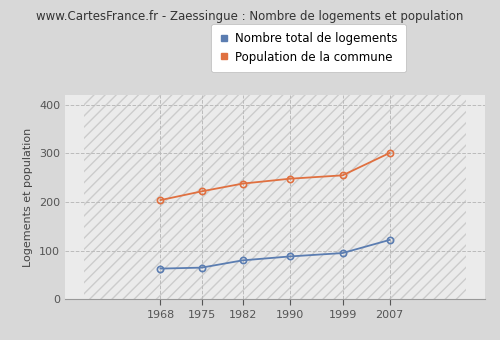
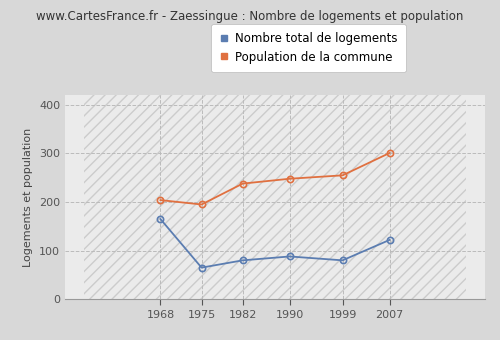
Nombre total de logements/1968: 63 -> 165
Population de la commune/1975: 222 -> 195
Nombre total de logements/1999: 95 -> 80
